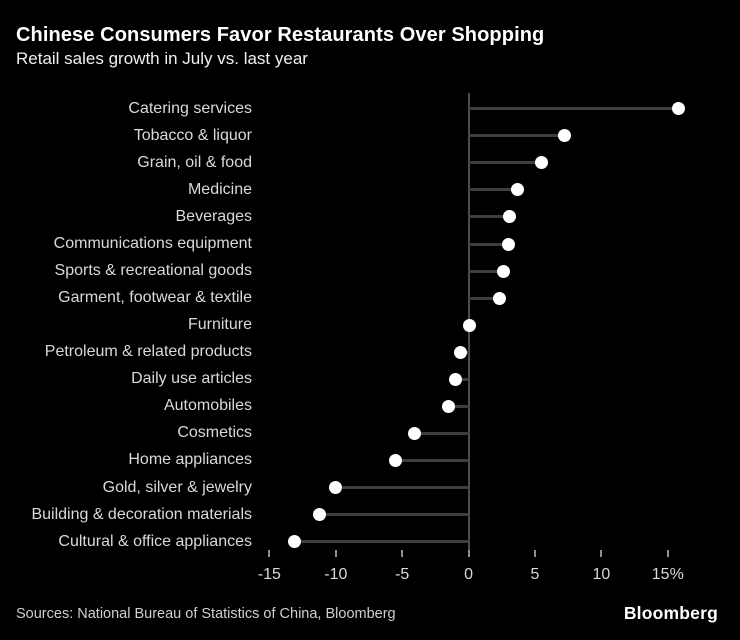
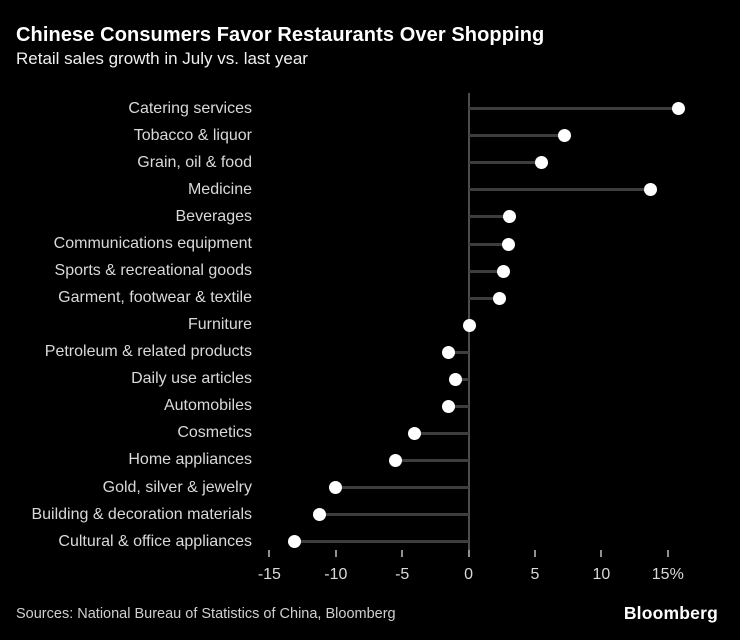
Medicine: 3.7% -> 13.7%
Petroleum & related products: -0.6% -> -1.5%
